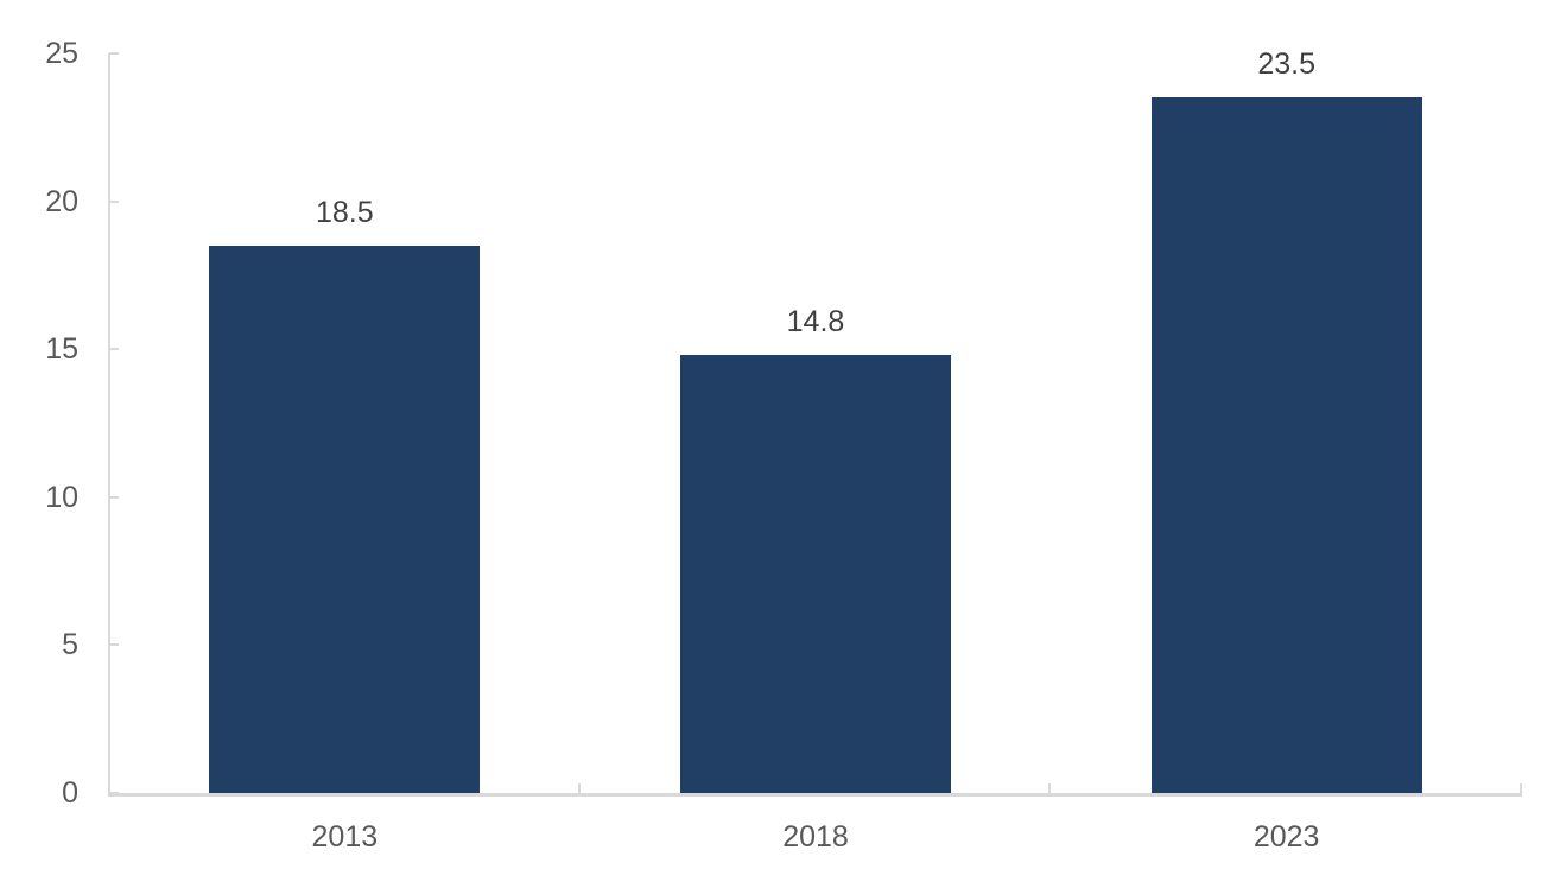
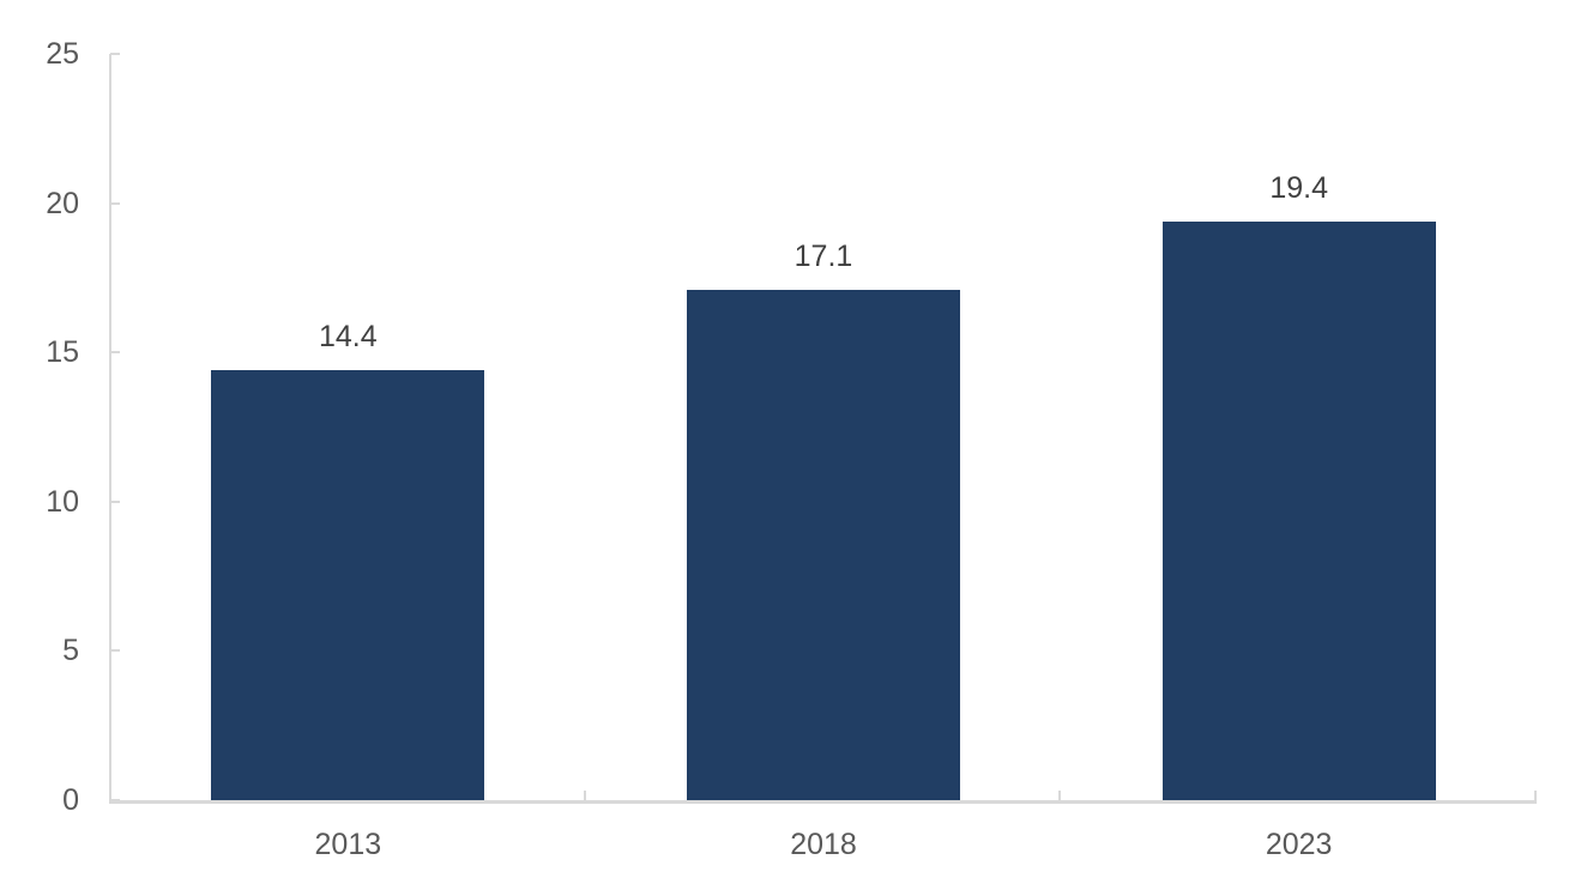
2013: 18.5 -> 14.4
2018: 14.8 -> 17.1
2023: 23.5 -> 19.4
